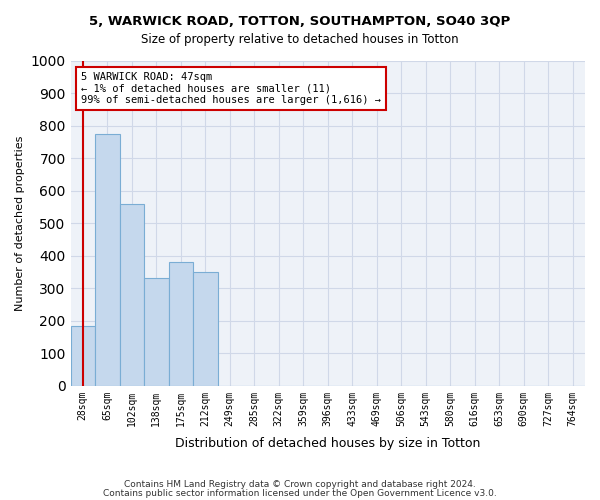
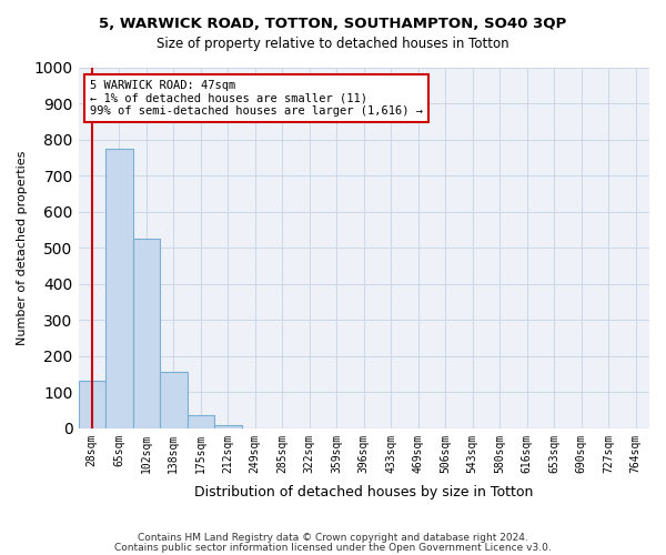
28sqm: 185 -> 130
102sqm: 560 -> 525
138sqm: 330 -> 155
175sqm: 380 -> 35
212sqm: 350 -> 10
